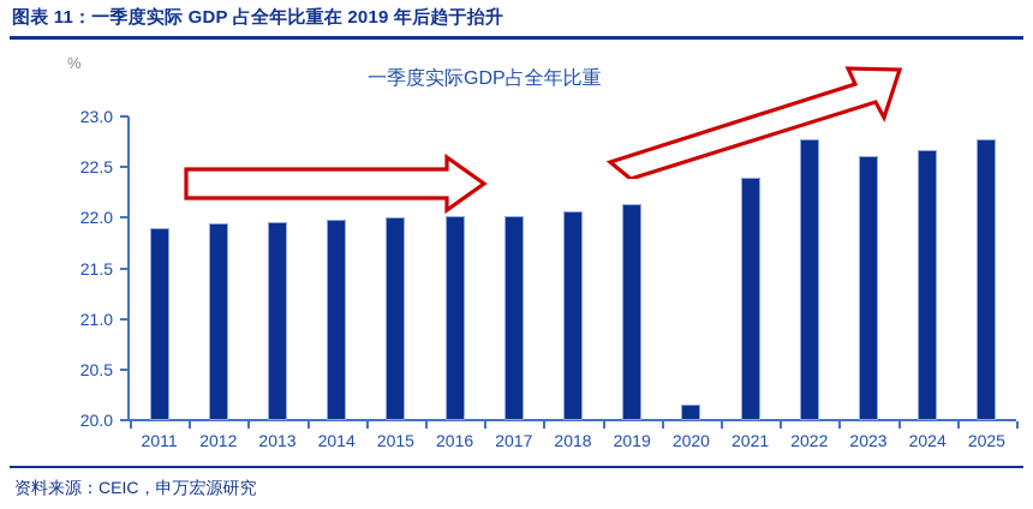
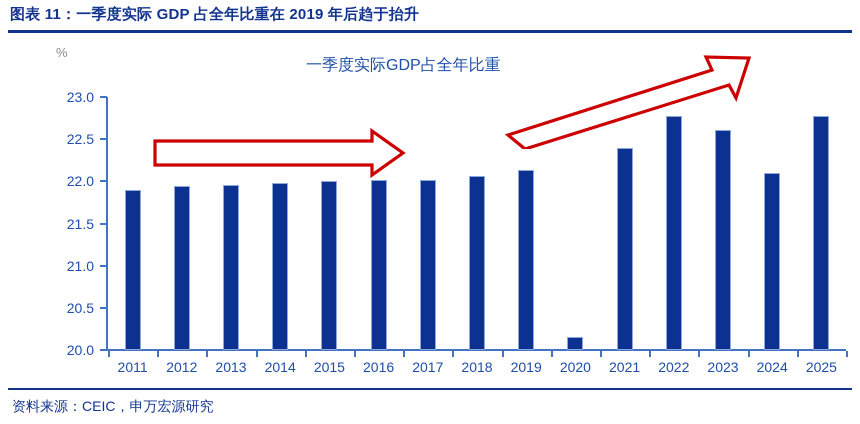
2024: 22.7 -> 22.1
